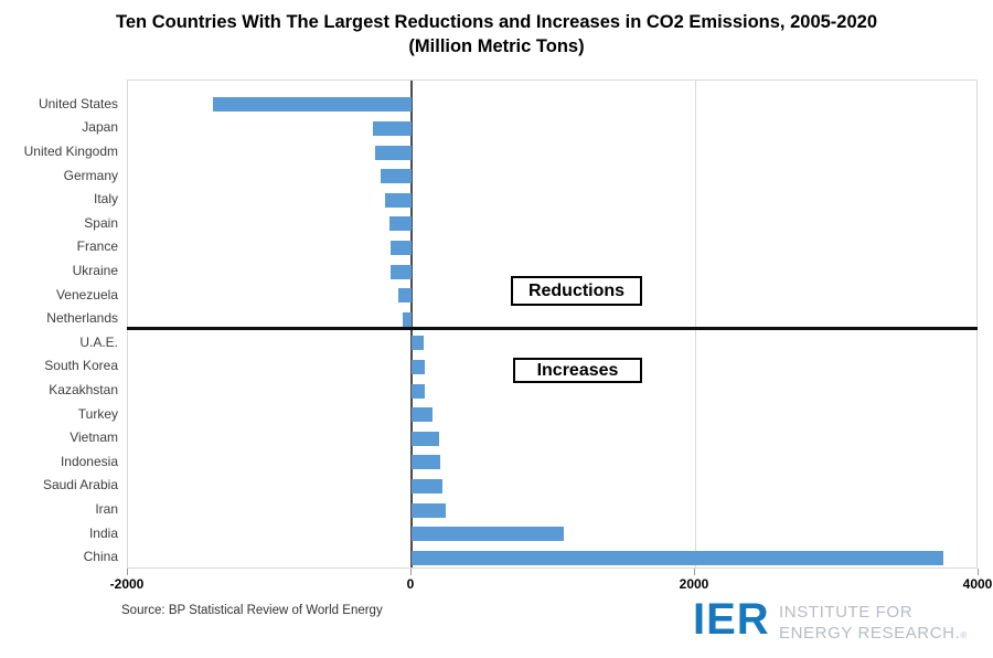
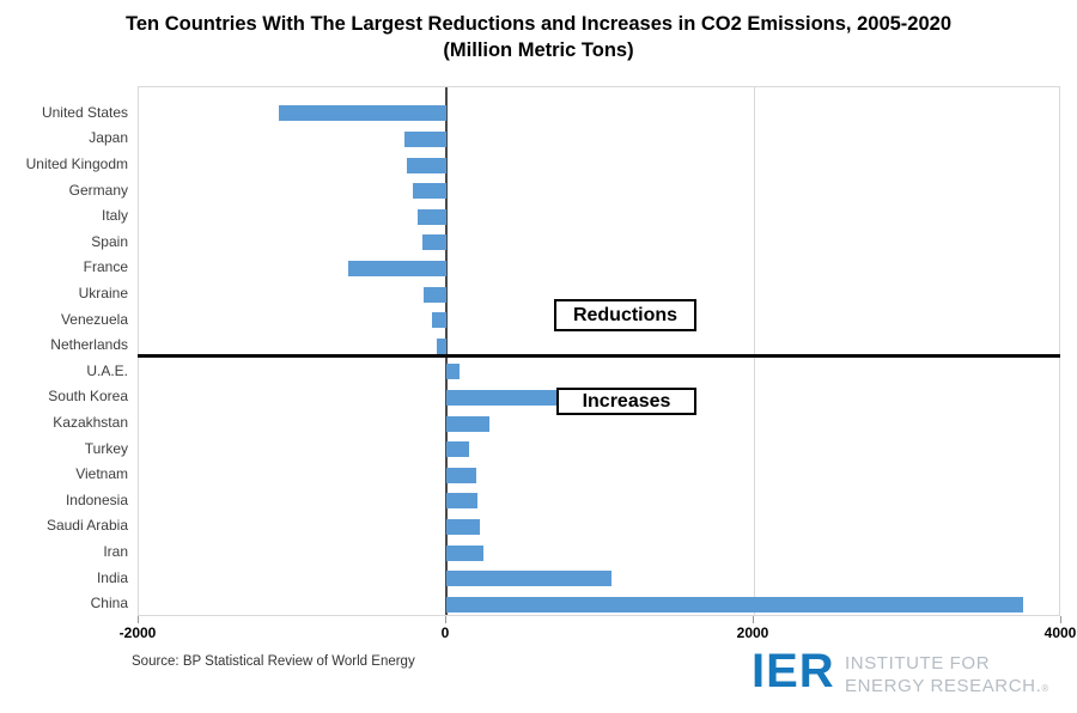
United States: -1400 -> -1090
France: -150 -> -640
South Korea: 100 -> 890
Kazakhstan: 90 -> 280
